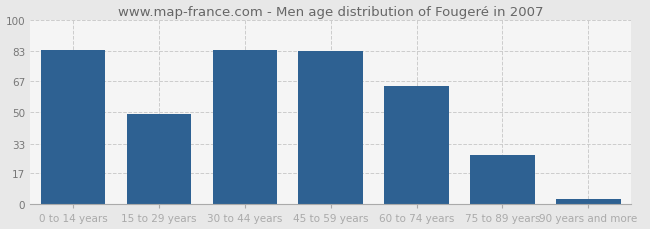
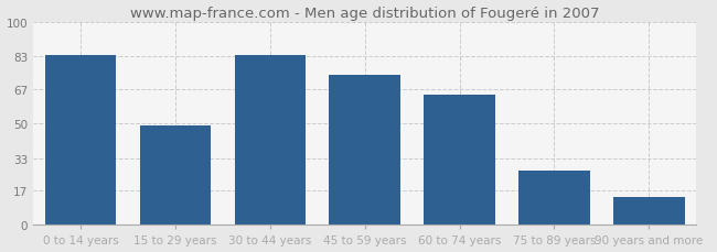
45 to 59 years: 83 -> 74
90 years and more: 3 -> 14
